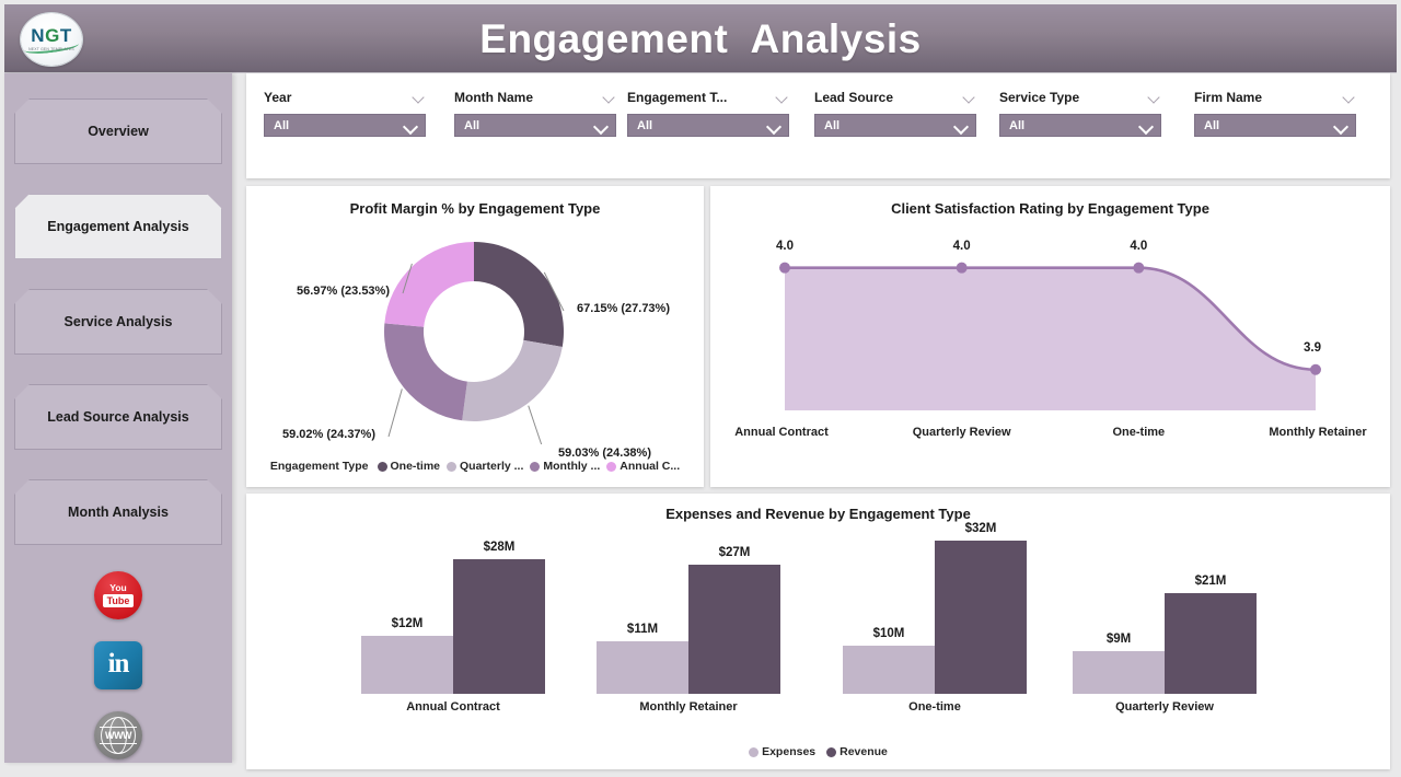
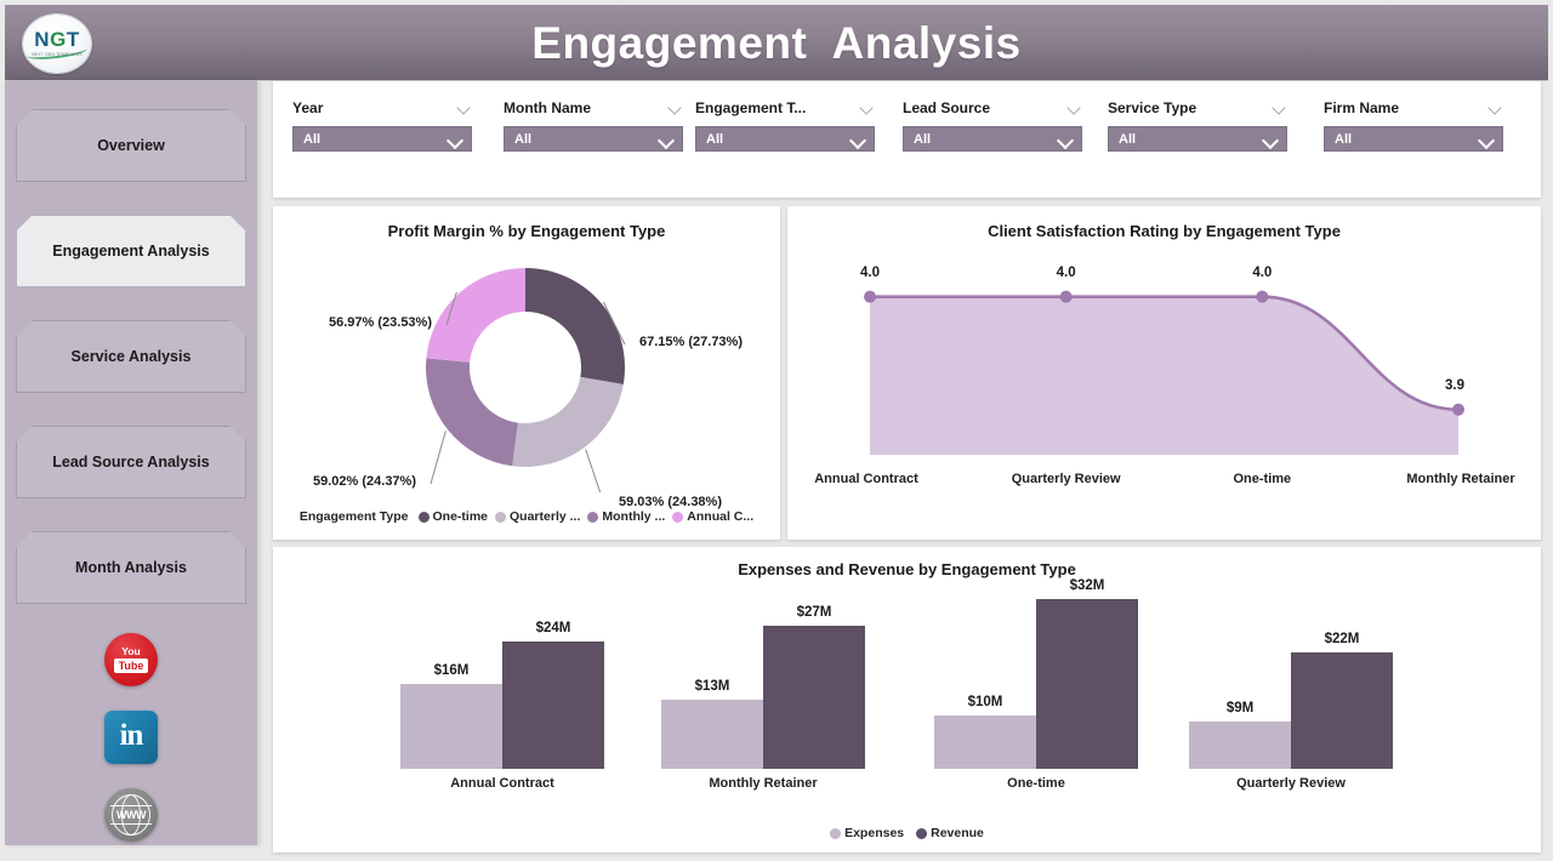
Expenses and Revenue by Engagement Type/Expenses/Annual Contract: $12M -> $16M
Expenses and Revenue by Engagement Type/Revenue/Annual Contract: $28M -> $24M
Expenses and Revenue by Engagement Type/Expenses/Monthly Retainer: $11M -> $13M
Expenses and Revenue by Engagement Type/Revenue/Quarterly Review: $21M -> $22M
